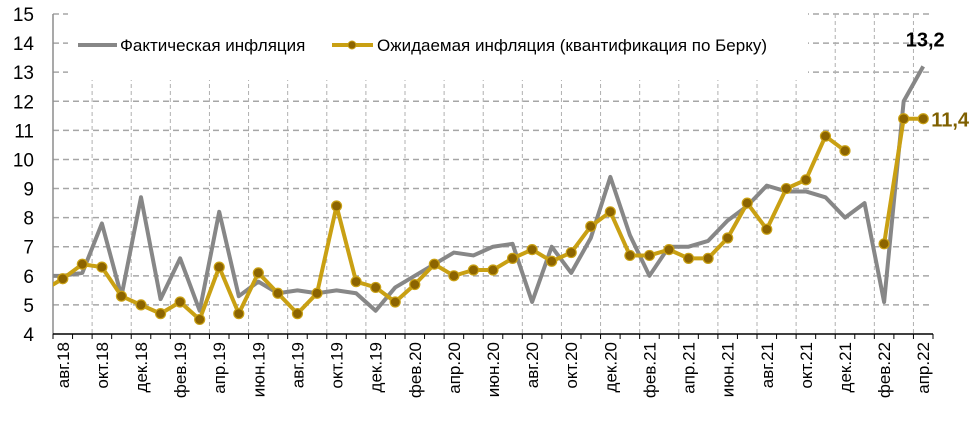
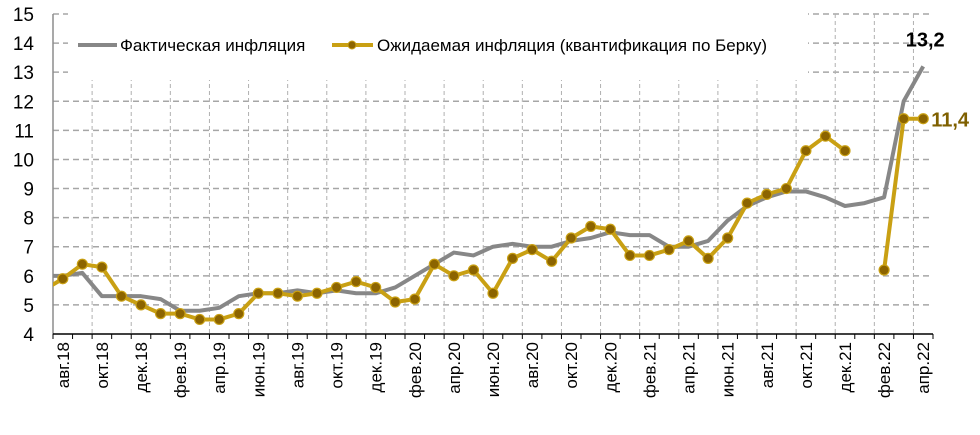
Фактическая инфляция/окт.18: 7.8 -> 5.3
Фактическая инфляция/дек.18: 8.7 -> 5.3
Фактическая инфляция/фев.19: 6.6 -> 4.8
Ожидаемая инфляция (квантификация по Берку)/фев.19: 5.1 -> 4.7
Фактическая инфляция/апр.19: 8.2 -> 4.9
Ожидаемая инфляция (квантификация по Берку)/апр.19: 6.3 -> 4.5
Фактическая инфляция/июн.19: 5.8 -> 5.4
Ожидаемая инфляция (квантификация по Берку)/июн.19: 6.1 -> 5.4
Ожидаемая инфляция (квантификация по Берку)/авг.19: 4.7 -> 5.3
Ожидаемая инфляция (квантификация по Берку)/окт.19: 8.4 -> 5.6
Фактическая инфляция/дек.19: 4.8 -> 5.4
Ожидаемая инфляция (квантификация по Берку)/фев.20: 5.7 -> 5.2
Ожидаемая инфляция (квантификация по Берку)/июн.20: 6.2 -> 5.4
Фактическая инфляция/авг.20: 5.1 -> 7.0
Фактическая инфляция/окт.20: 6.1 -> 7.2
Ожидаемая инфляция (квантификация по Берку)/окт.20: 6.8 -> 7.3
Фактическая инфляция/дек.20: 9.4 -> 7.5
Ожидаемая инфляция (квантификация по Берку)/дек.20: 8.2 -> 7.6
Фактическая инфляция/фев.21: 6.0 -> 7.4
Ожидаемая инфляция (квантификация по Берку)/апр.21: 6.6 -> 7.2
Фактическая инфляция/авг.21: 9.1 -> 8.7
Ожидаемая инфляция (квантификация по Берку)/авг.21: 7.6 -> 8.8
Ожидаемая инфляция (квантификация по Берку)/окт.21: 9.3 -> 10.3
Фактическая инфляция/дек.21: 8.0 -> 8.4
Фактическая инфляция/фев.22: 5.1 -> 8.7
Ожидаемая инфляция (квантификация по Берку)/фев.22: 7.1 -> 6.2
